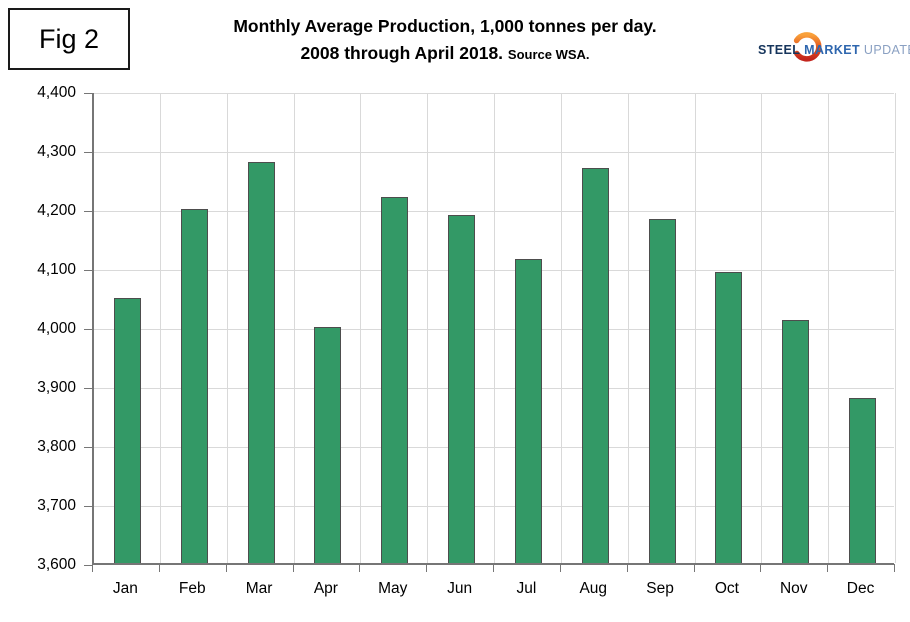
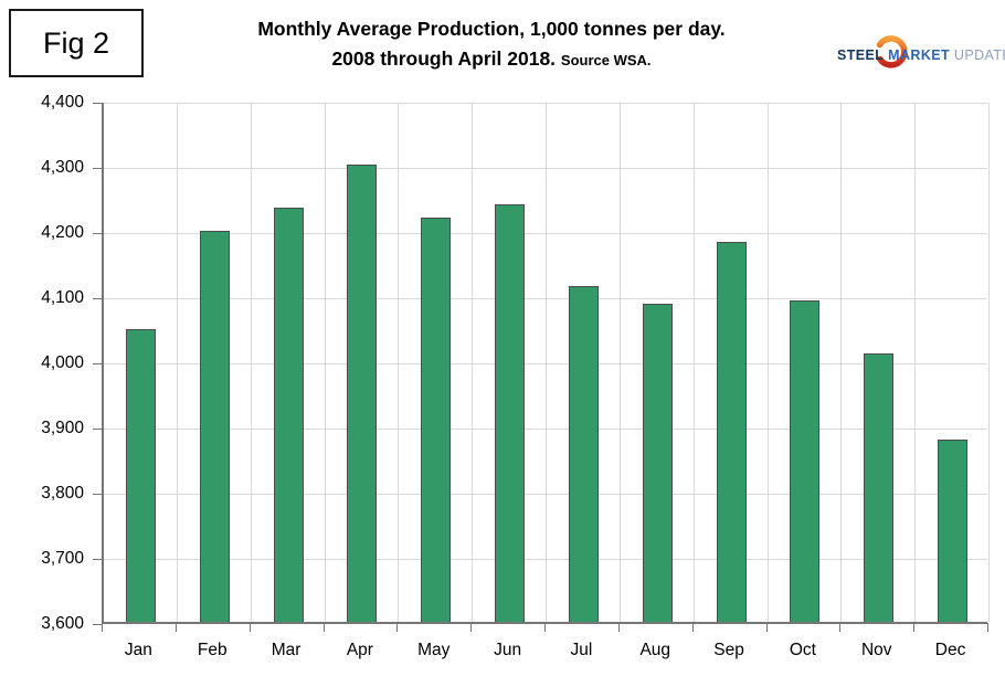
Mar: 4280 -> 4240
Apr: 4000 -> 4300
Jun: 4190 -> 4240
Aug: 4270 -> 4090
